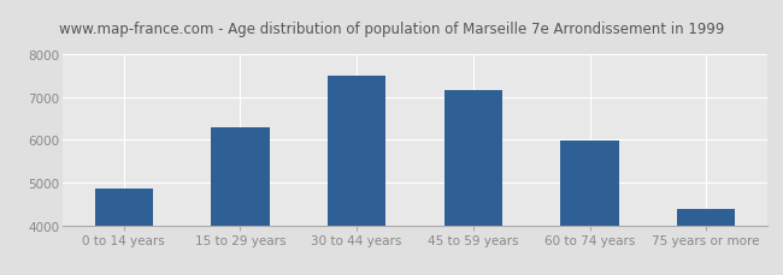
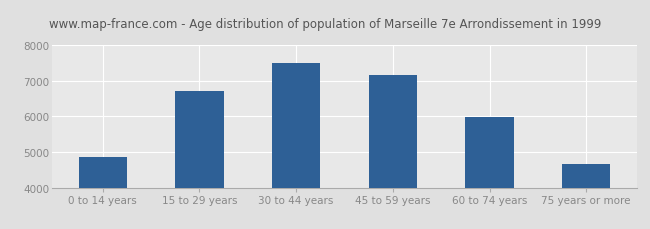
15 to 29 years: 6280 -> 6700
75 years or more: 4380 -> 4650
